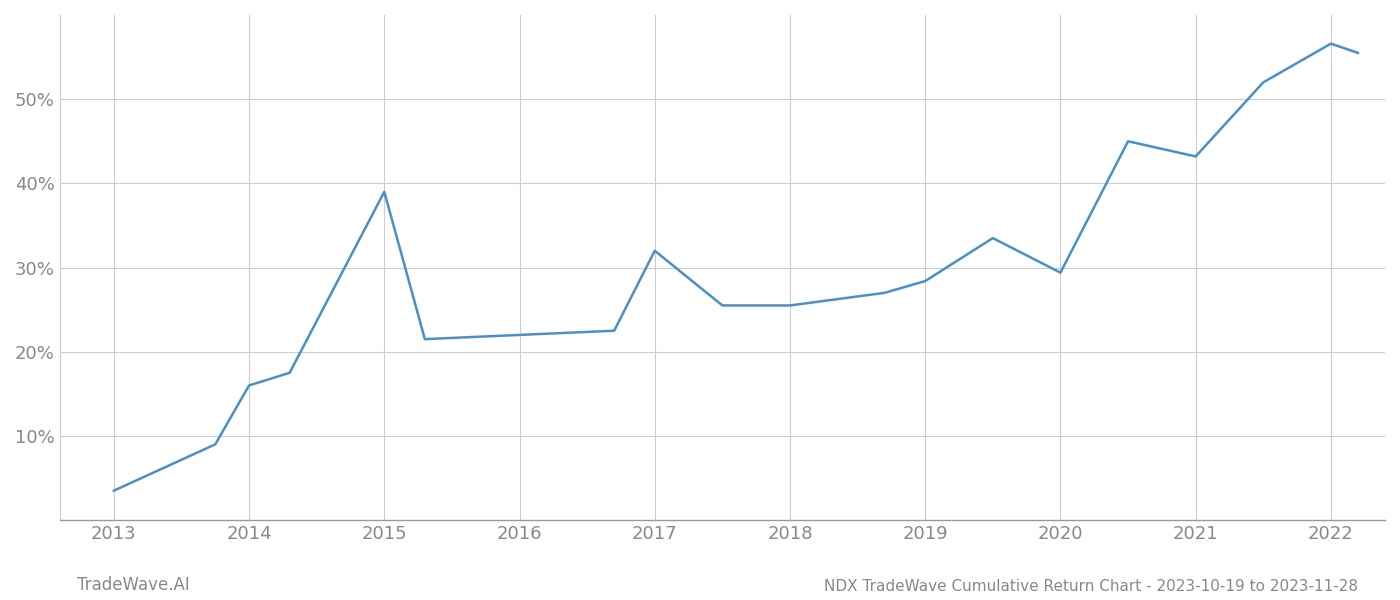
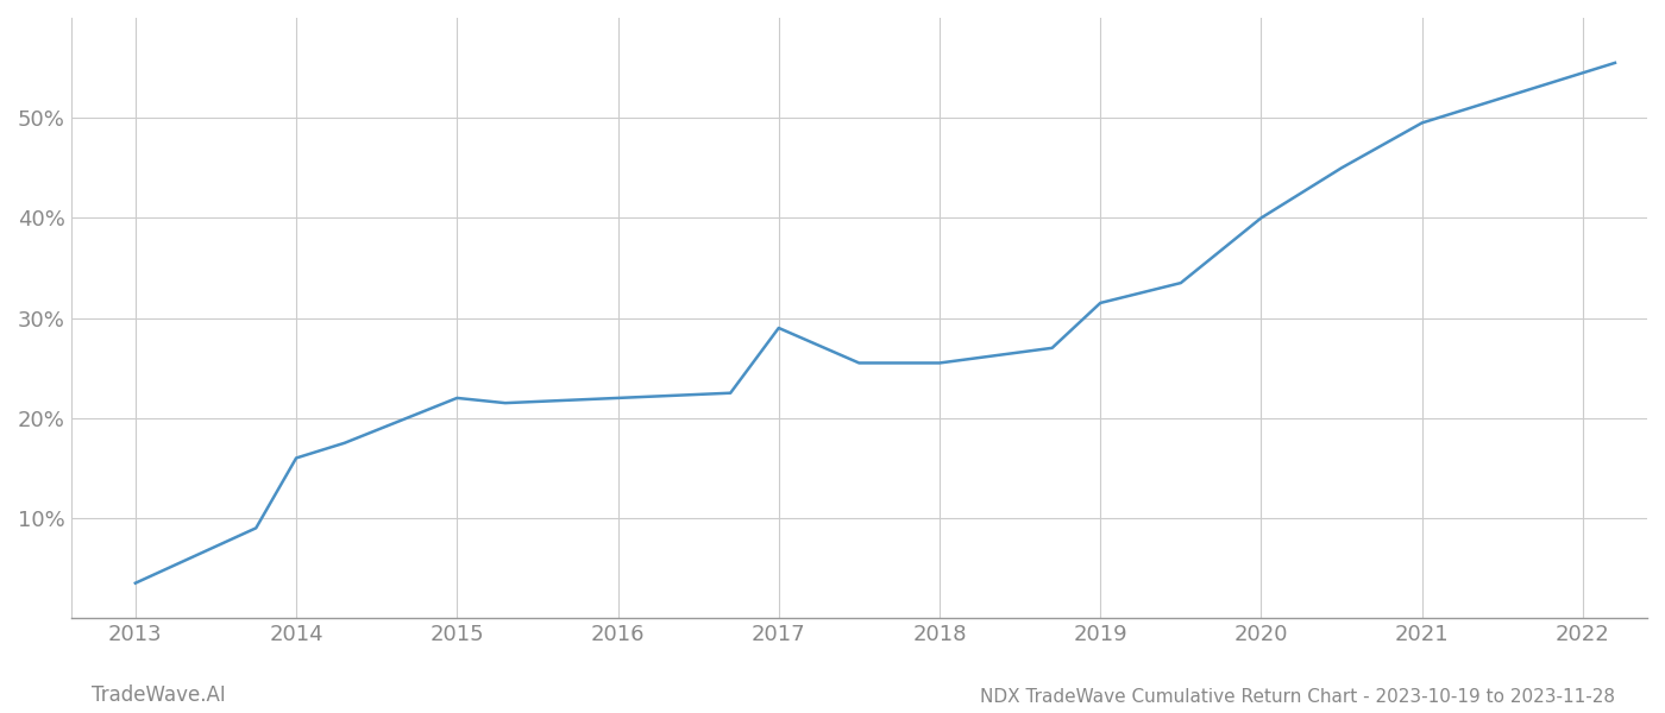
2015: 39.0% -> 22.0%
2017: 32.0% -> 29.0%
2019: 28.4% -> 31.5%
2020: 29.4% -> 40.0%
2021: 43.2% -> 49.5%
2022: 56.6% -> 54.5%
